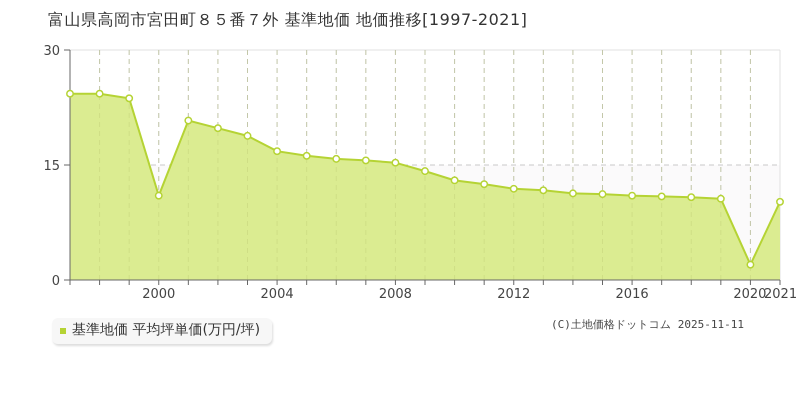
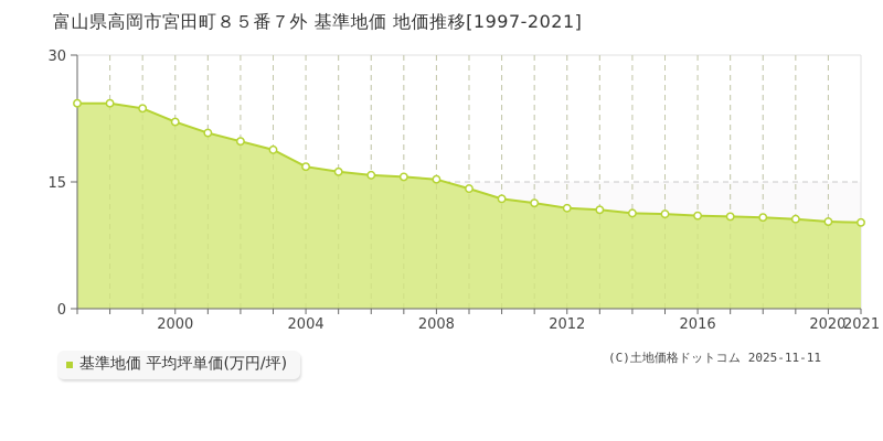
2000: 11 -> 22
2020: 2 -> 10
